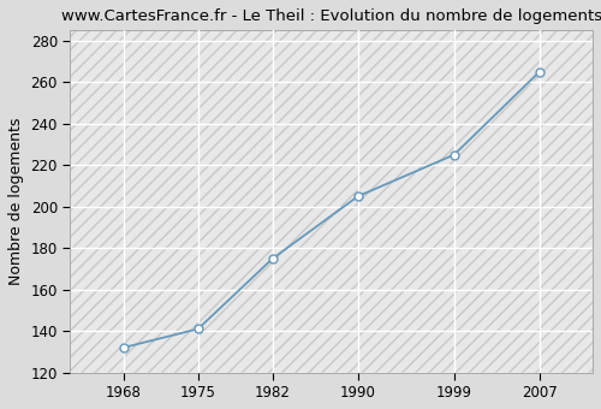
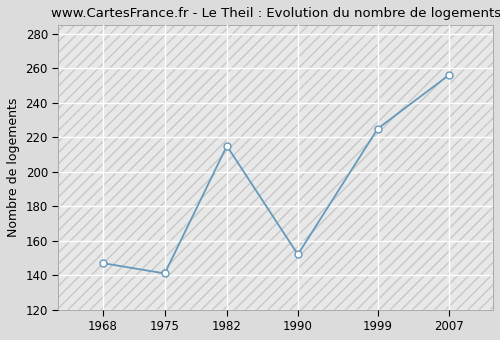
1968: 132 -> 147
1982: 175 -> 215
1990: 205 -> 152
2007: 265 -> 256
